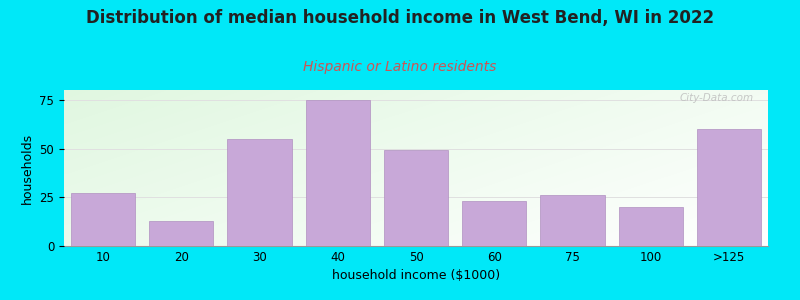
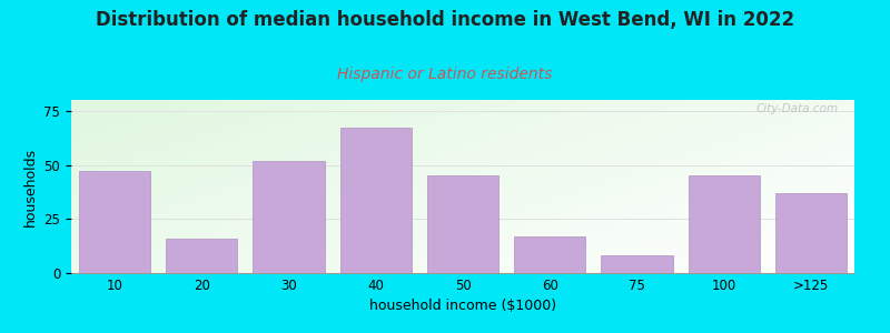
10: 27 -> 47
20: 13 -> 16
30: 55 -> 52
40: 75 -> 67
50: 49 -> 45
60: 23 -> 17
75: 26 -> 8
100: 20 -> 45
>125: 60 -> 37
